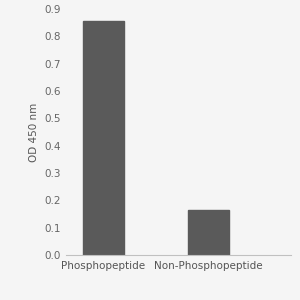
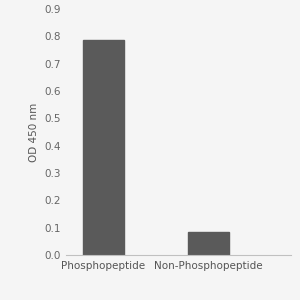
Phosphopeptide: 0.855 -> 0.785
Non-Phosphopeptide: 0.165 -> 0.085
